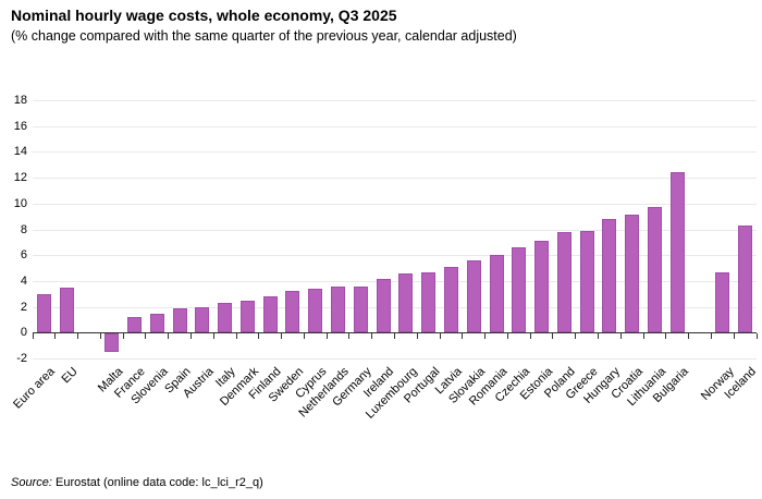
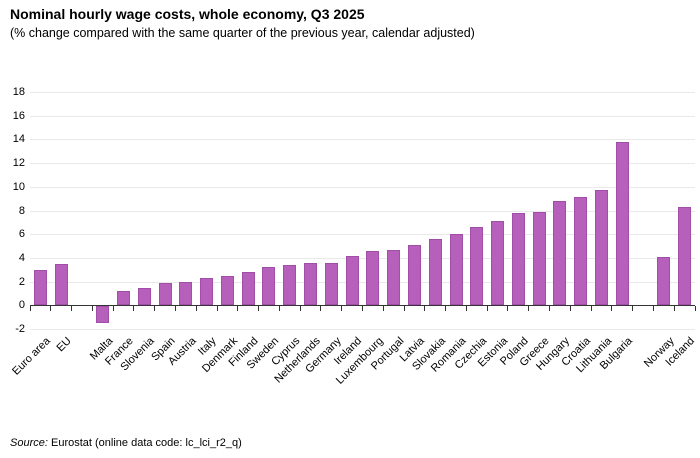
Bulgaria: 12.4 -> 13.8
Norway: 4.7 -> 4.1
